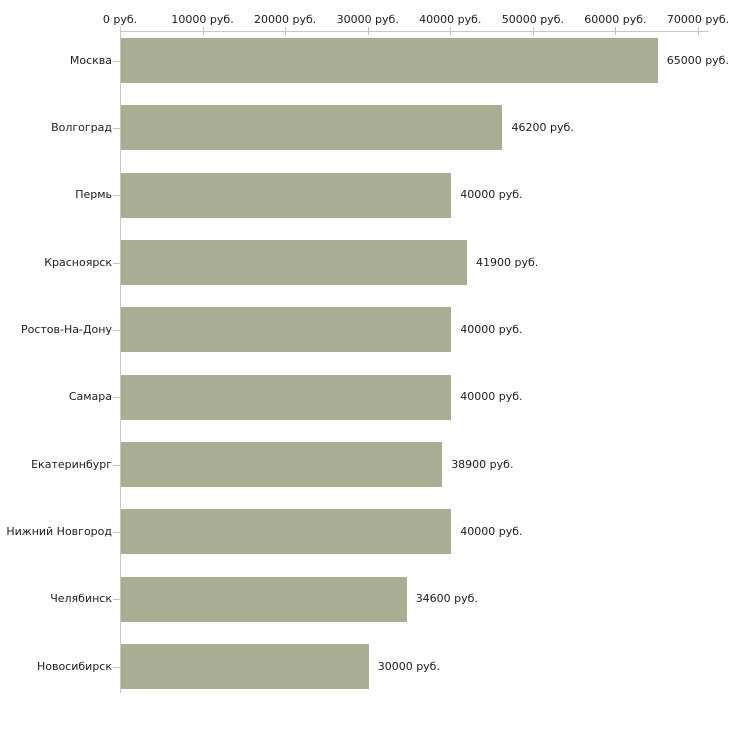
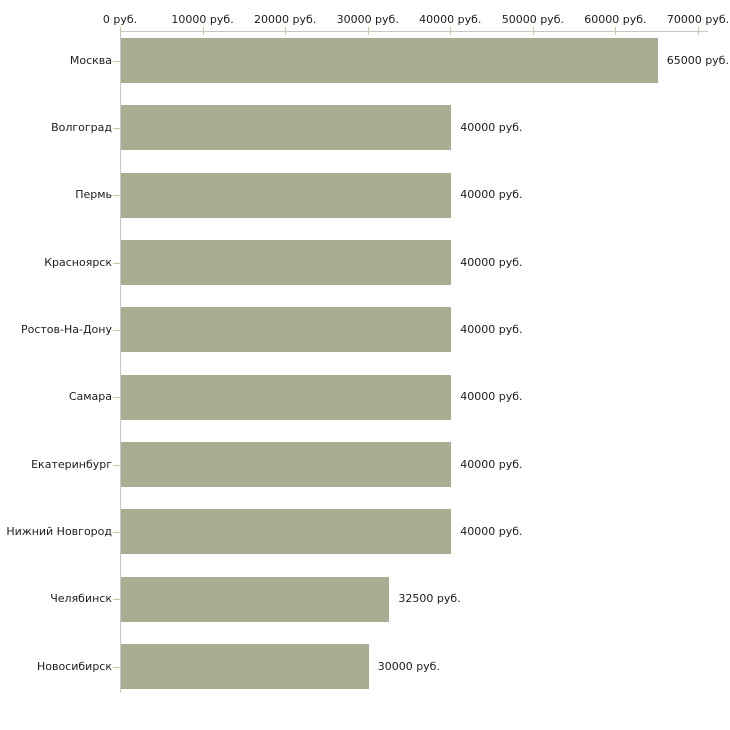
Волгоград: 46200 -> 40000
Красноярск: 41900 -> 40000
Екатеринбург: 38900 -> 40000
Челябинск: 34600 -> 32500
